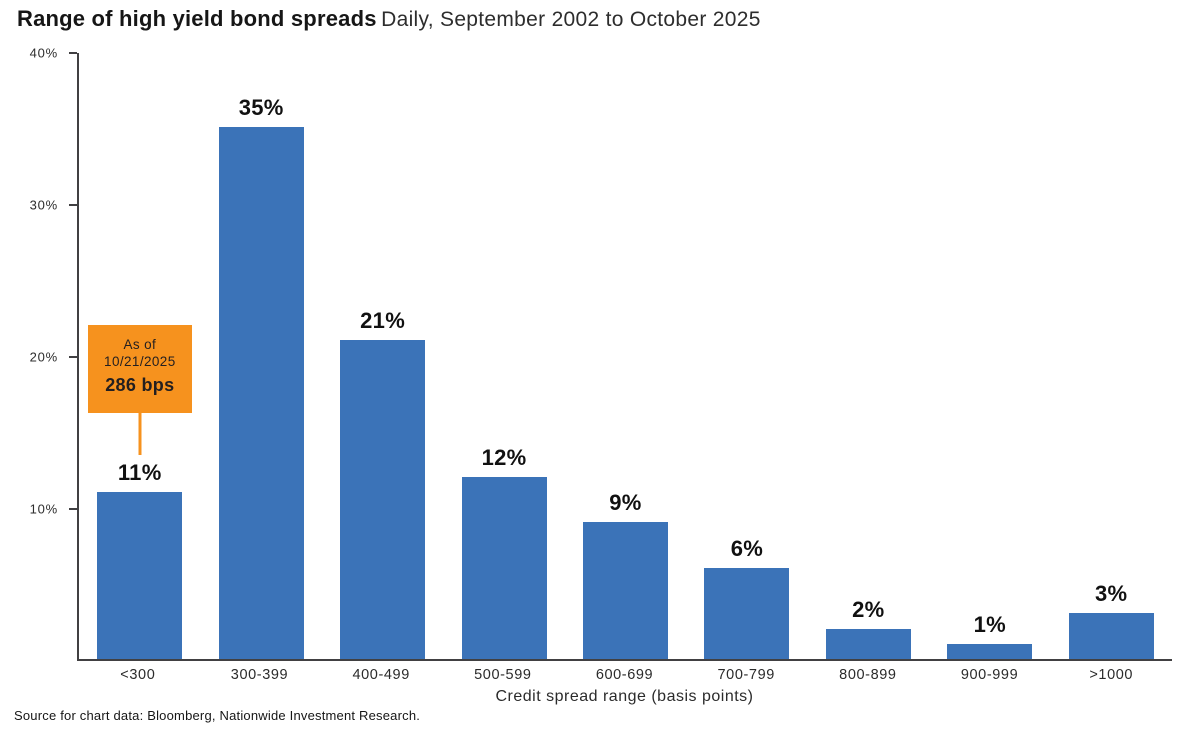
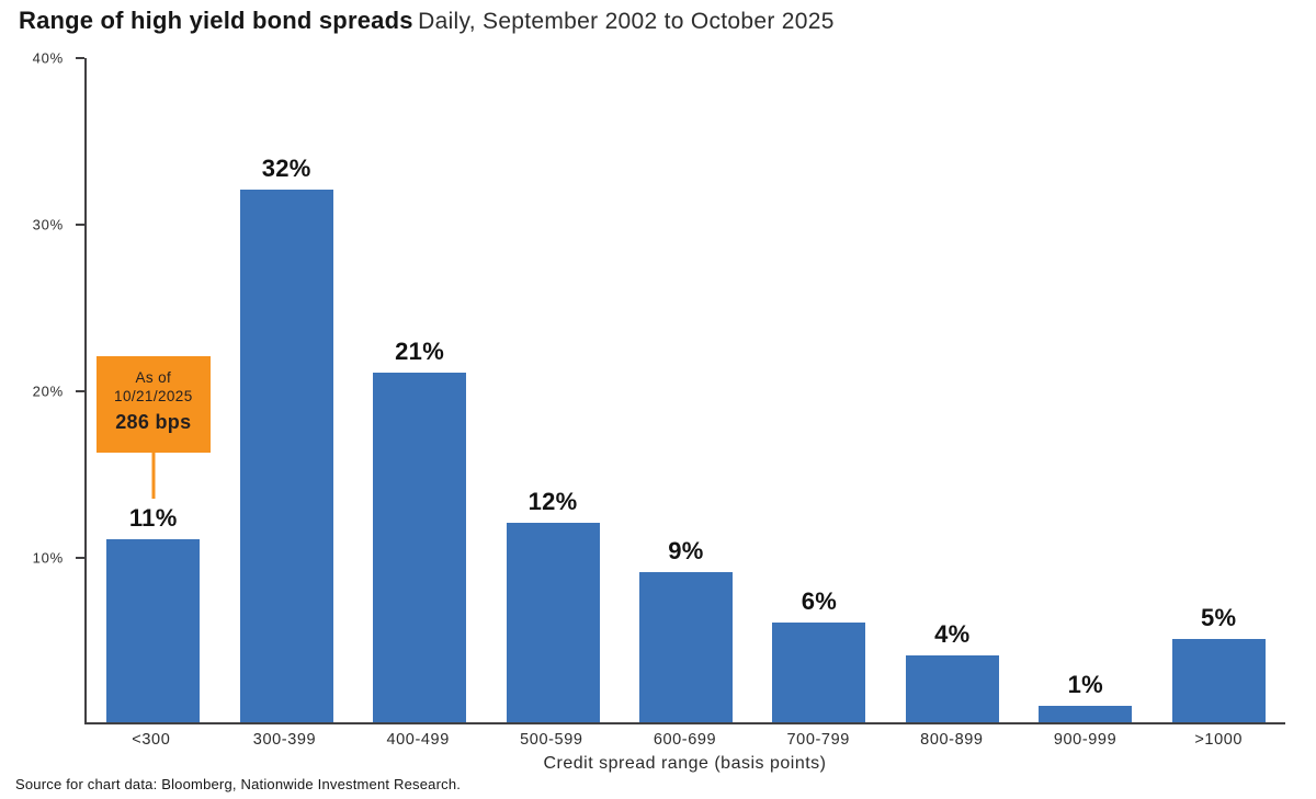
300-399: 35% -> 32%
800-899: 2% -> 4%
>1000: 3% -> 5%
